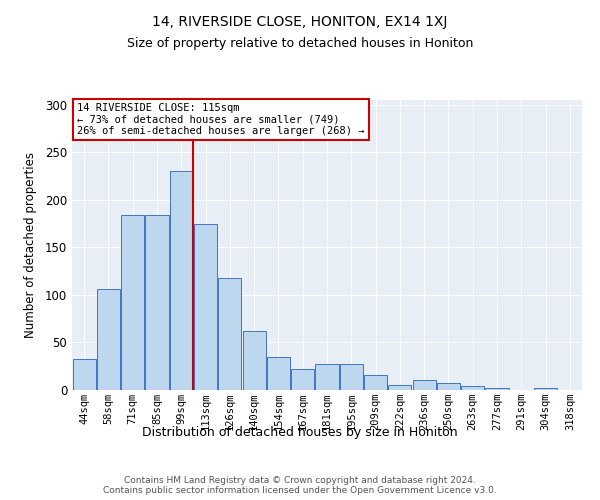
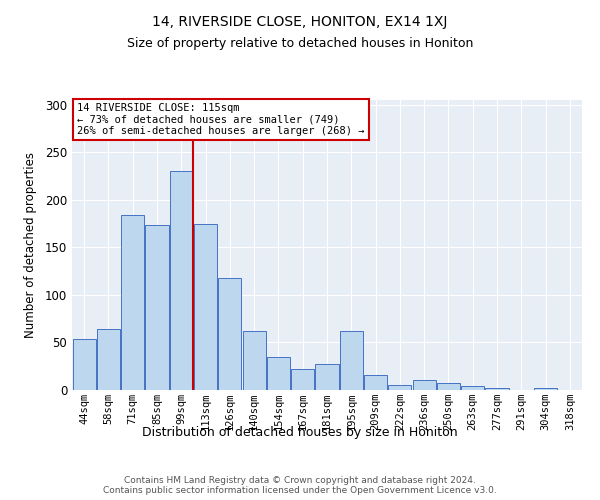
44sqm: 33 -> 54
58sqm: 106 -> 64
85sqm: 184 -> 174
195sqm: 27 -> 62
